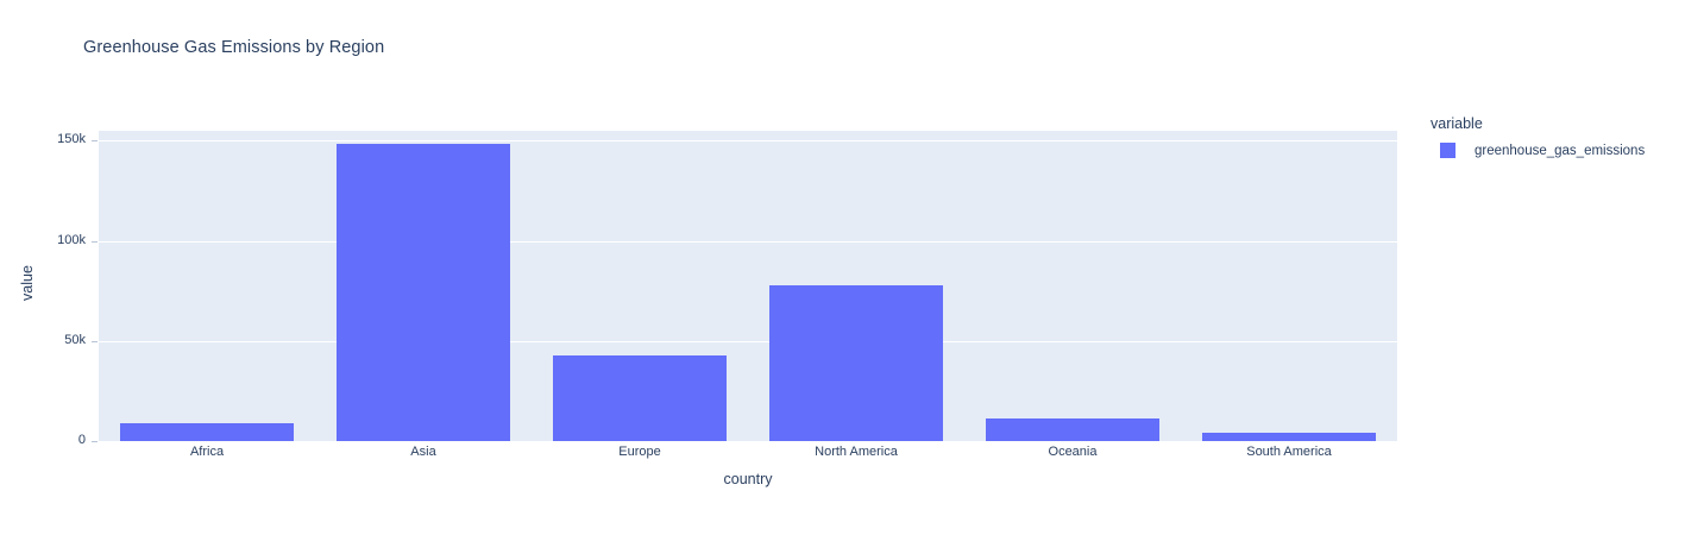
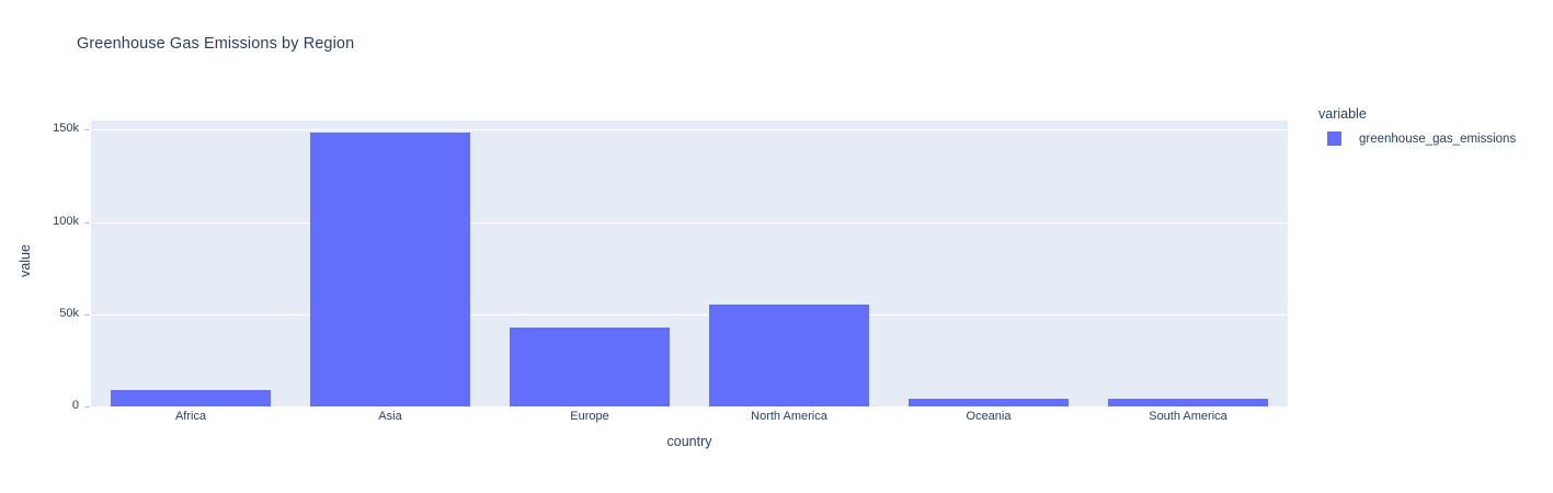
North America: 78k -> 56k
Oceania: 11k -> 4k
